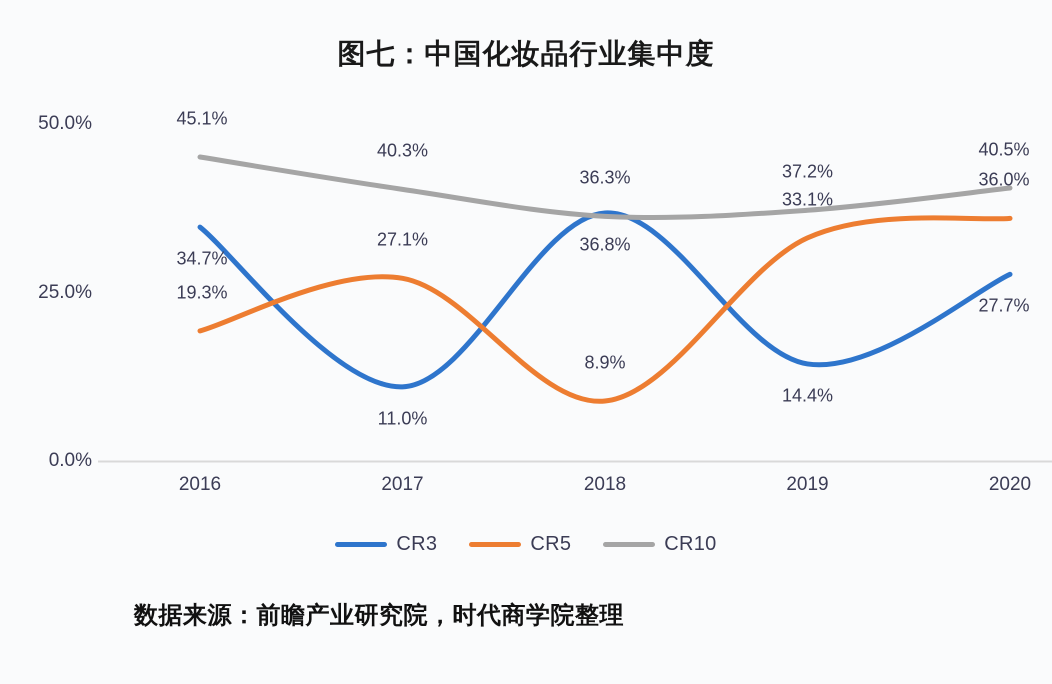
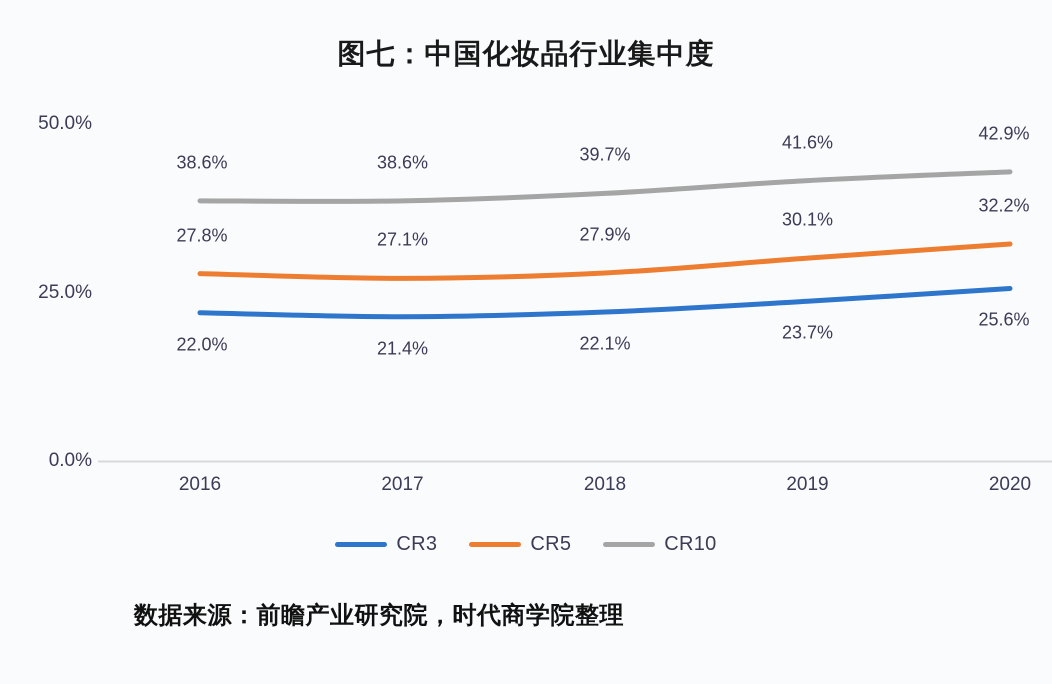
CR3/2016: 34.7% -> 22.0%
CR5/2016: 19.3% -> 27.8%
CR10/2016: 45.1% -> 38.6%
CR3/2017: 11.0% -> 21.4%
CR10/2017: 40.3% -> 38.6%
CR3/2018: 36.8% -> 22.1%
CR5/2018: 8.9% -> 27.9%
CR10/2018: 36.3% -> 39.7%
CR3/2019: 14.4% -> 23.7%
CR5/2019: 33.1% -> 30.1%
CR10/2019: 37.2% -> 41.6%
CR3/2020: 27.7% -> 25.6%
CR5/2020: 36.0% -> 32.2%
CR10/2020: 40.5% -> 42.9%
